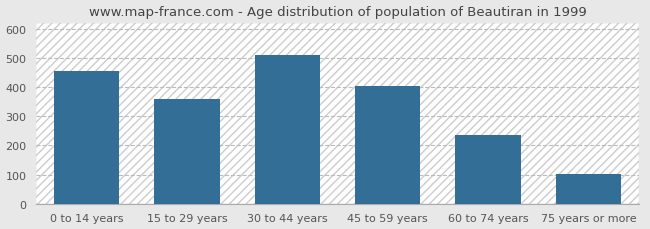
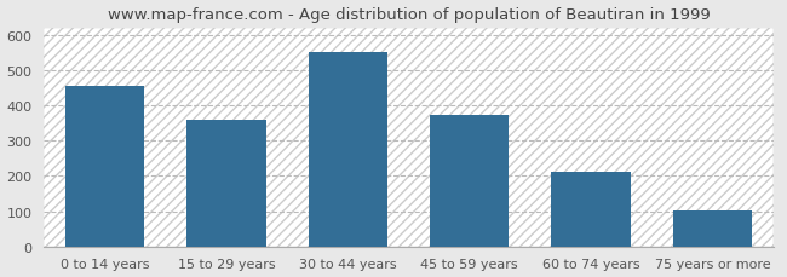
30 to 44 years: 510 -> 550
45 to 59 years: 405 -> 373
60 to 74 years: 235 -> 210
